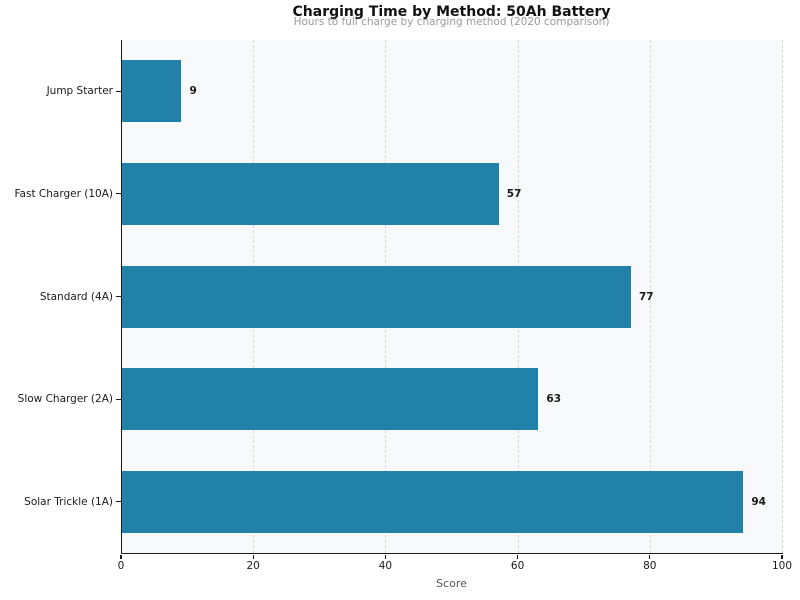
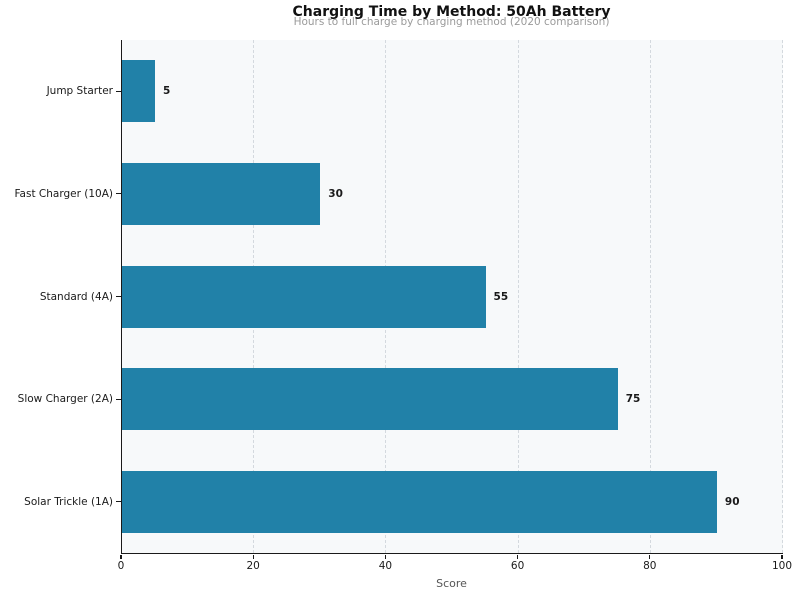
Jump Starter: 9 -> 5
Fast Charger (10A): 57 -> 30
Standard (4A): 77 -> 55
Slow Charger (2A): 63 -> 75
Solar Trickle (1A): 94 -> 90
